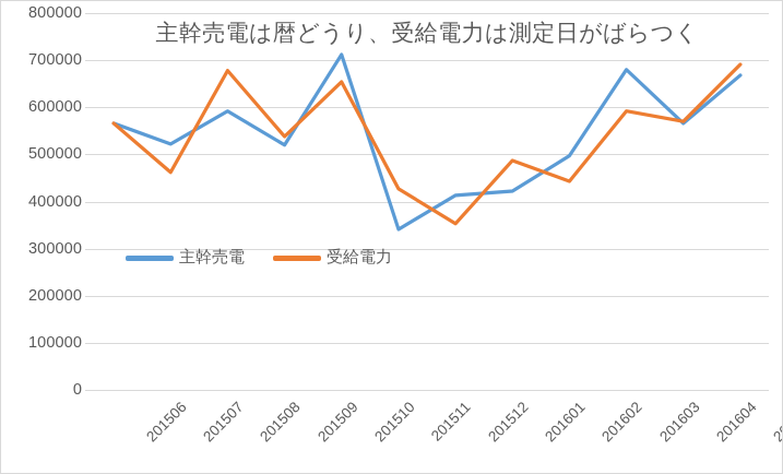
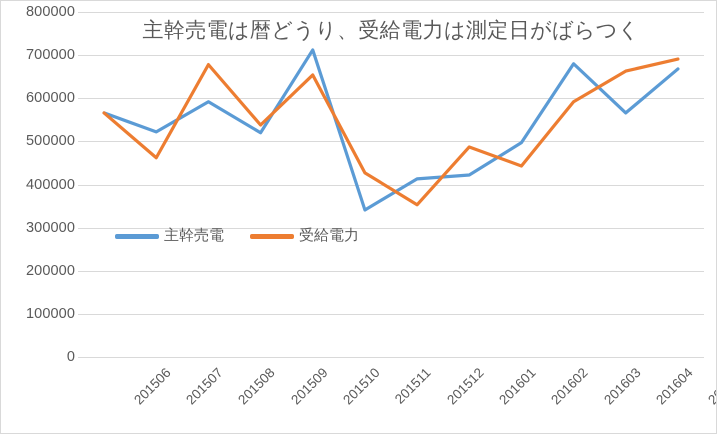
受給電力/201604: 570000 -> 660000
